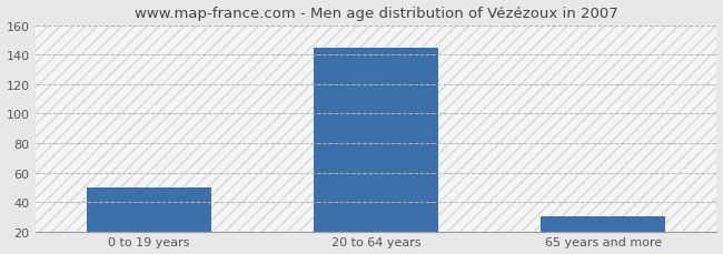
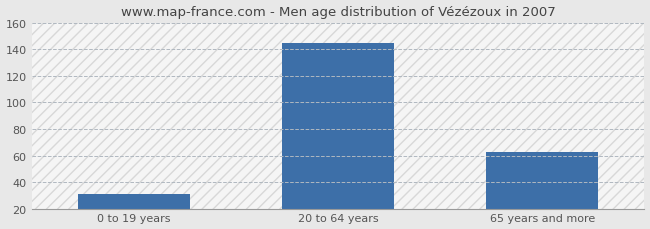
0 to 19 years: 50 -> 31
65 years and more: 30 -> 63
